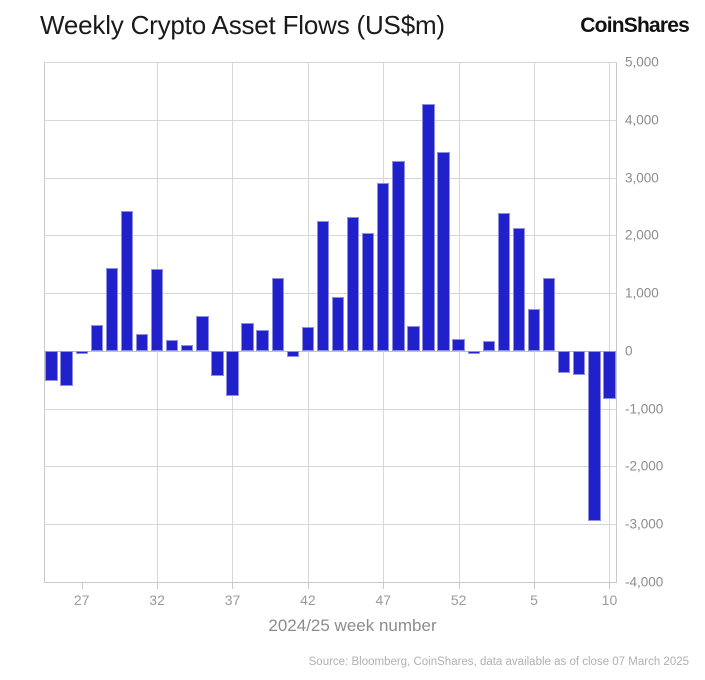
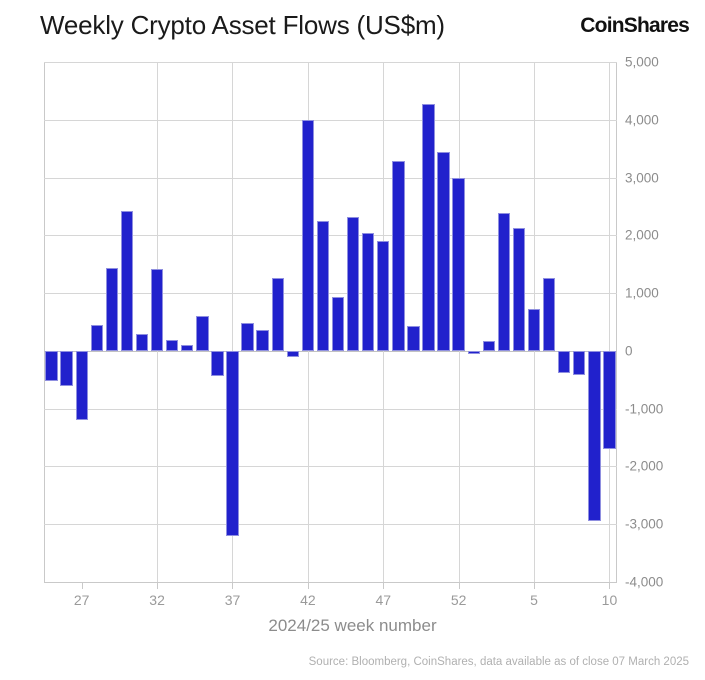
27: -100 -> -1200
37: -800 -> -3200
42: 400 -> 4000
47: 2900 -> 1900
52: 200 -> 3000
10: -800 -> -1700
